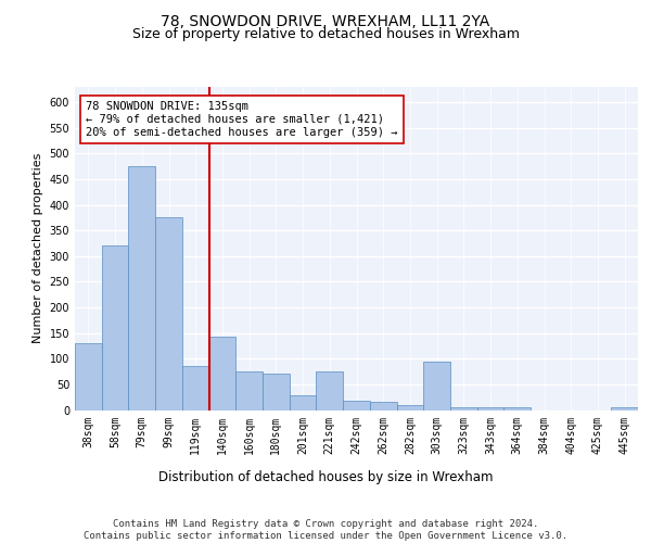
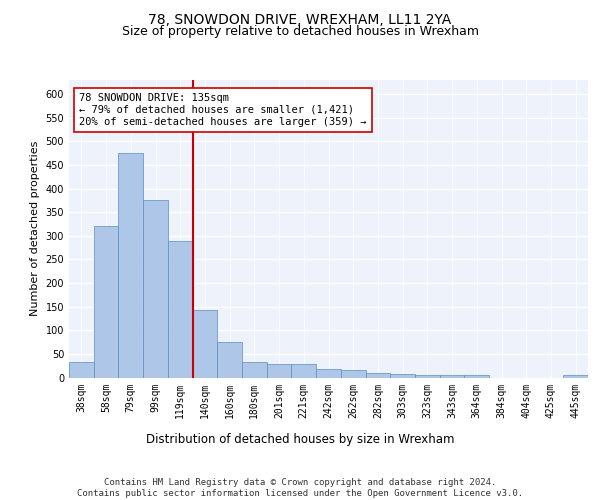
38sqm: 130 -> 32
119sqm: 85 -> 290
180sqm: 70 -> 32
221sqm: 75 -> 28
303sqm: 95 -> 7
